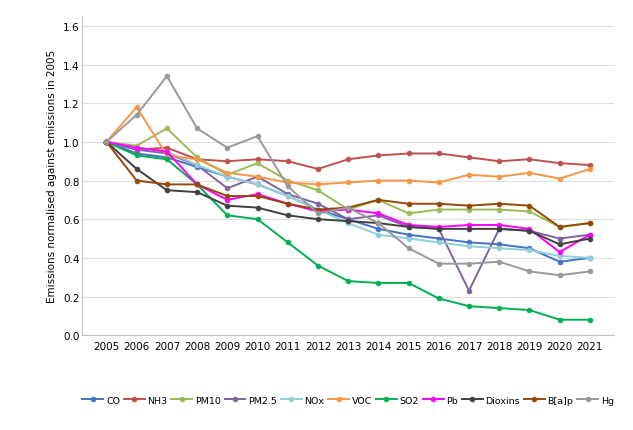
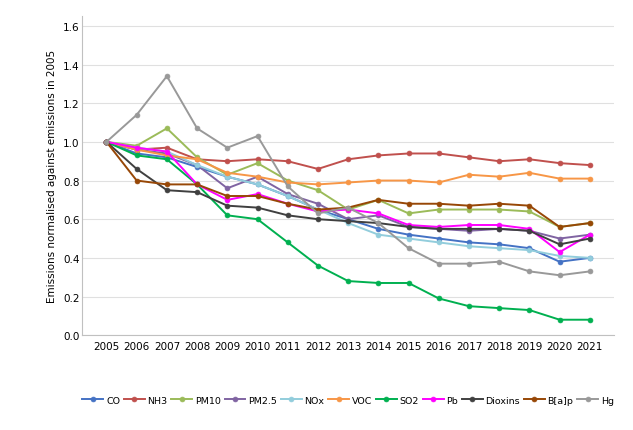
VOC/2006: 1.18 -> 0.96
PM2.5/2017: 0.23 -> 0.54
VOC/2021: 0.86 -> 0.81
